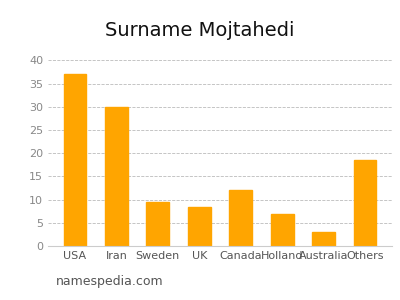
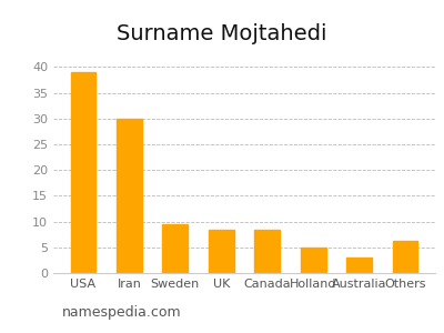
USA: 37.0 -> 39.0
Canada: 12.0 -> 8.3
Holland: 7.0 -> 5.0
Others: 18.5 -> 6.2
